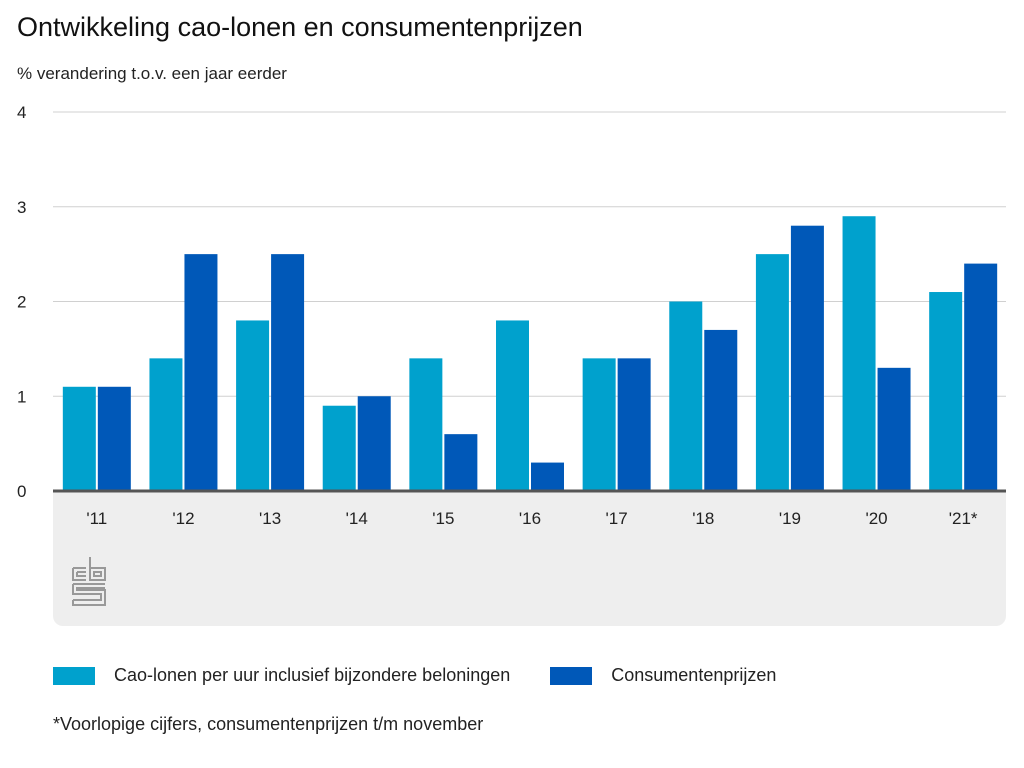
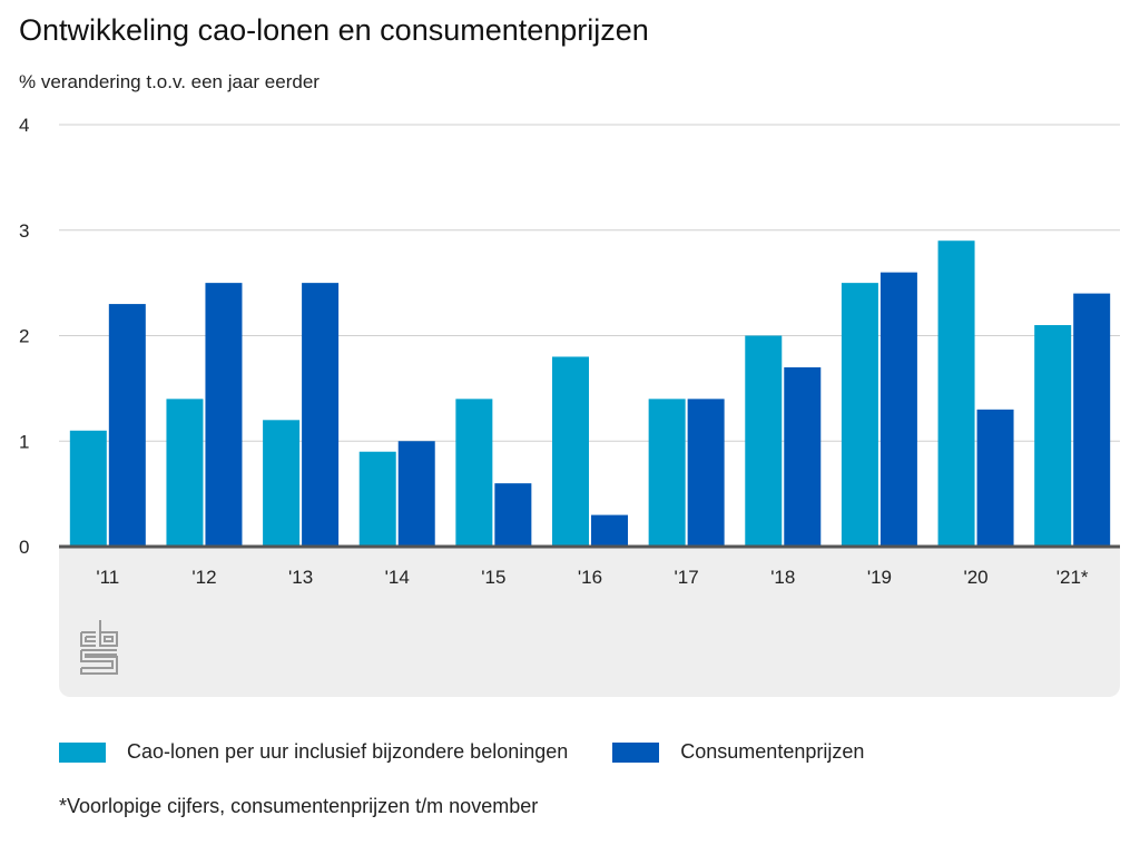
Consumentenprijzen/'11: 1.1 -> 2.3
Cao-lonen per uur inclusief bijzondere beloningen/'13: 1.8 -> 1.2
Consumentenprijzen/'19: 2.8 -> 2.6
